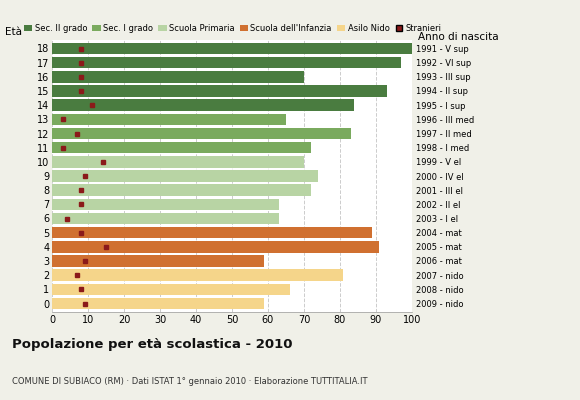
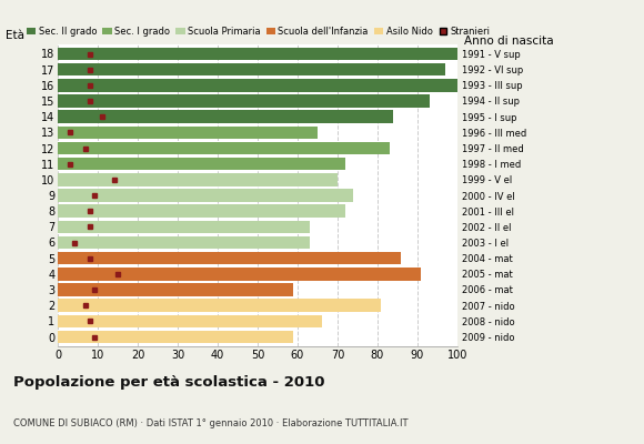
16: 70 -> 100
5: 89 -> 86
